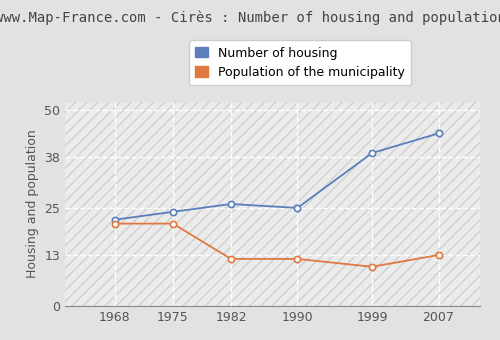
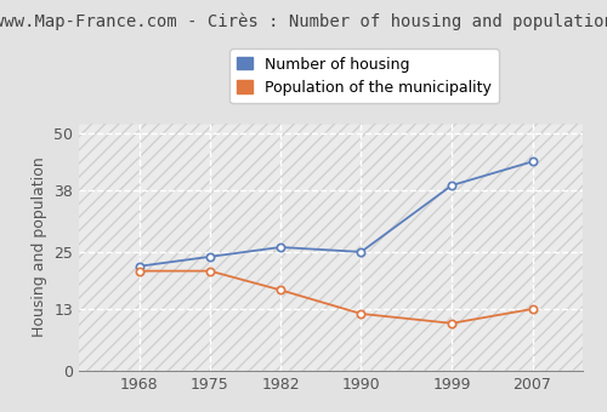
Population of the municipality/1982: 12 -> 17
